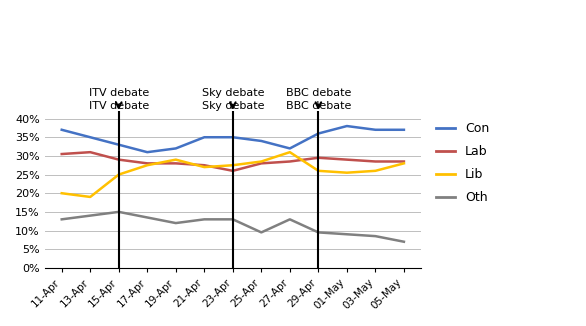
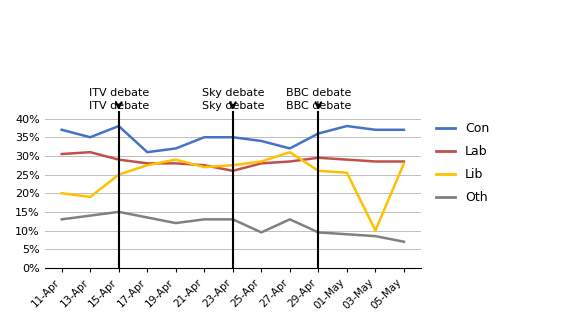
Con/15-Apr: 33% -> 38%
Lib/03-May: 26.0% -> 10.0%
